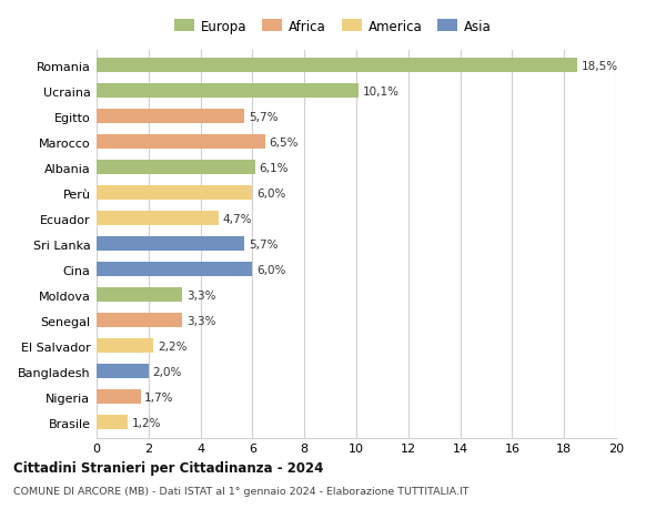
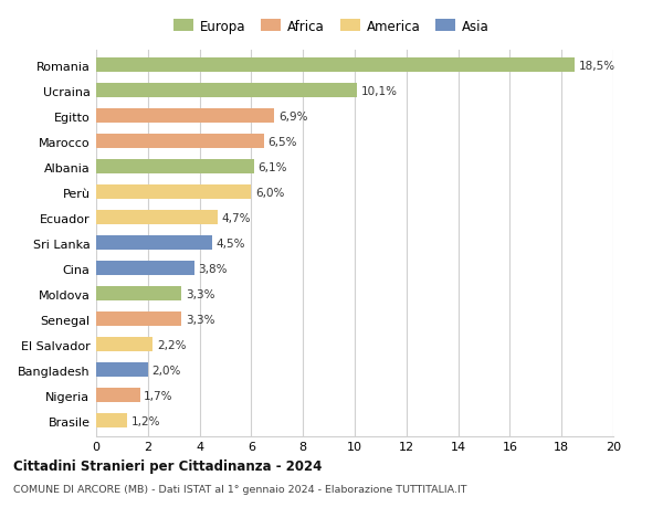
Egitto: 5,7% -> 6,9%
Sri Lanka: 5,7% -> 4,5%
Cina: 6,0% -> 3,8%
